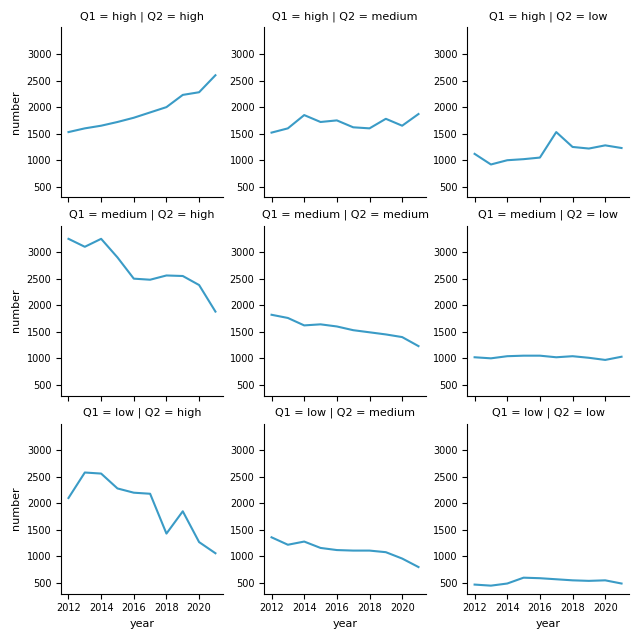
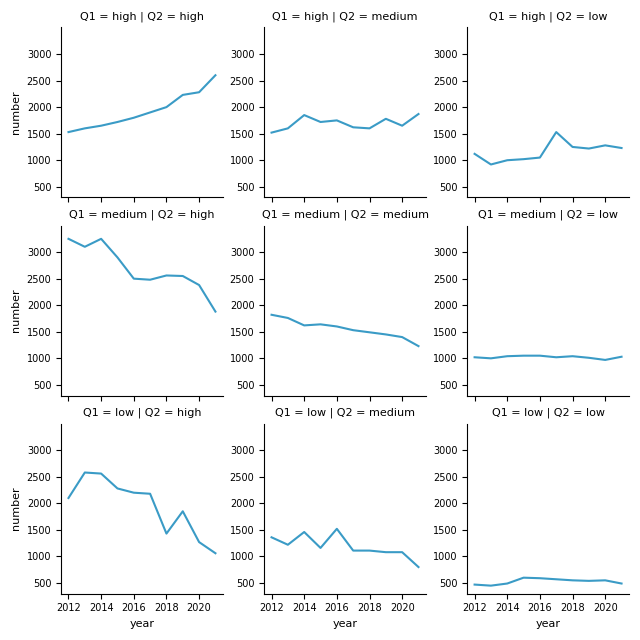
Q1 = low | Q2 = medium/2014: 1280 -> 1460
Q1 = low | Q2 = medium/2016: 1120 -> 1520
Q1 = low | Q2 = medium/2020: 960 -> 1080
